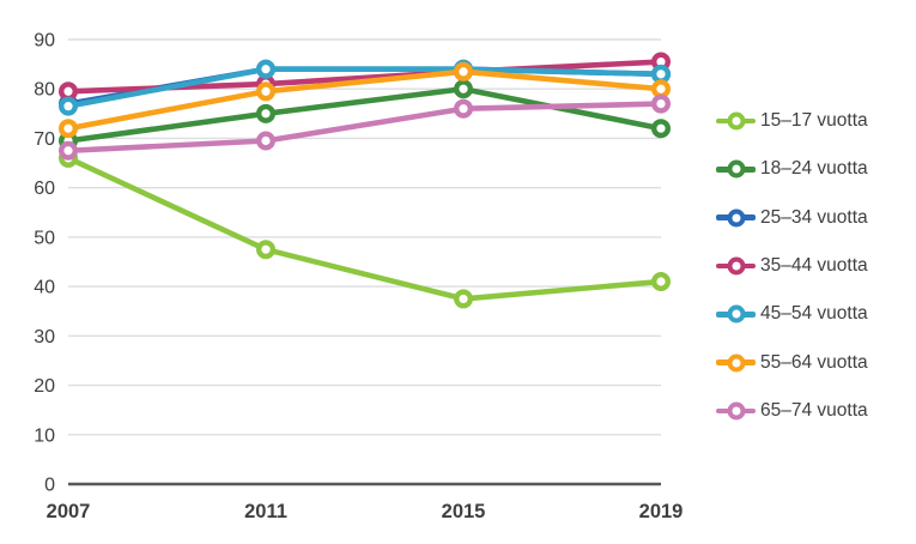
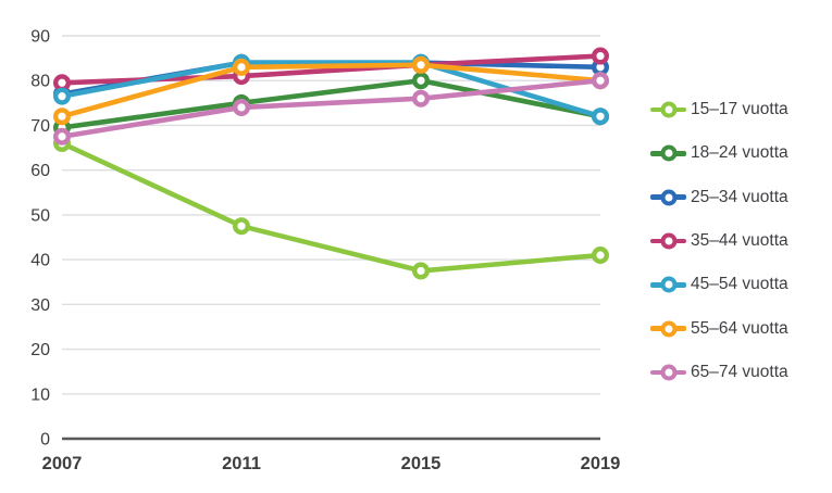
55–64 vuotta/2011: 80 -> 83
65–74 vuotta/2011: 70 -> 74
45–54 vuotta/2019: 83 -> 72
65–74 vuotta/2019: 77 -> 80
